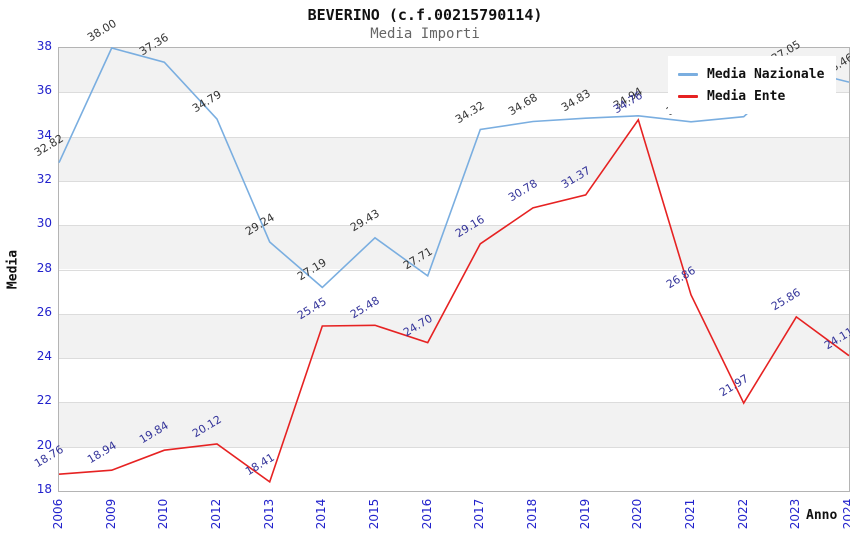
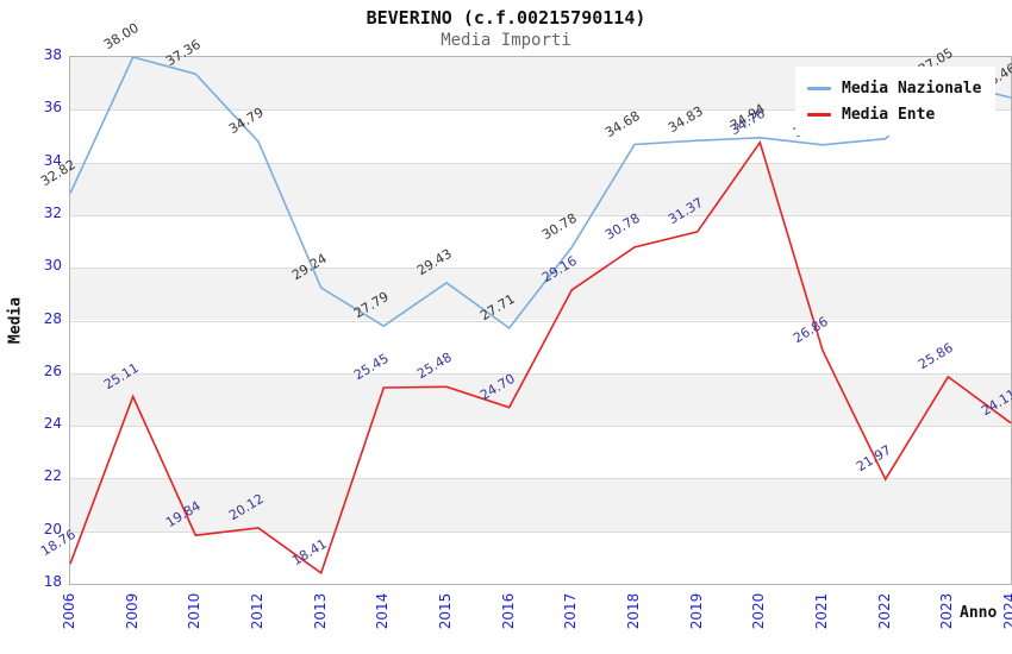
Media Ente/2009: 18.94 -> 25.11
Media Nazionale/2014: 27.19 -> 27.79
Media Nazionale/2017: 34.32 -> 30.78
